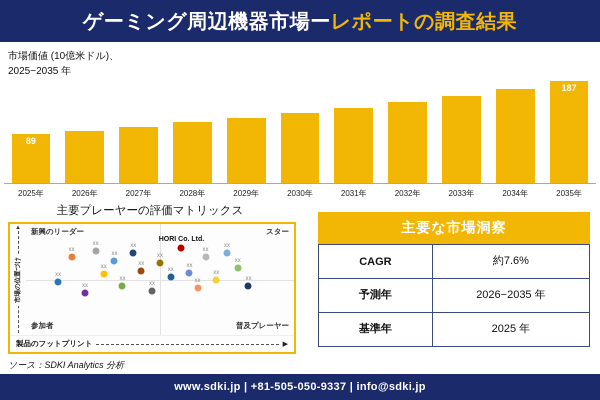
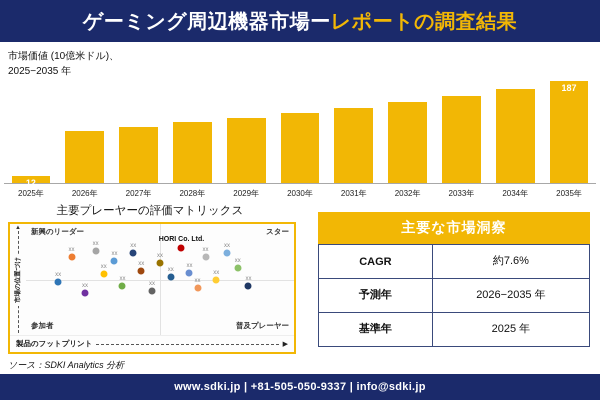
市場価値 (10億米ドル)、2025−2035 年/2025年: 89 -> 12
